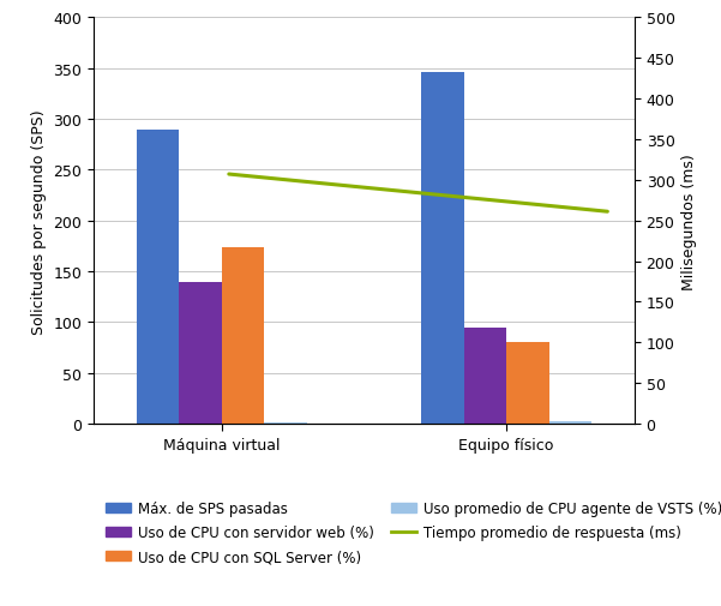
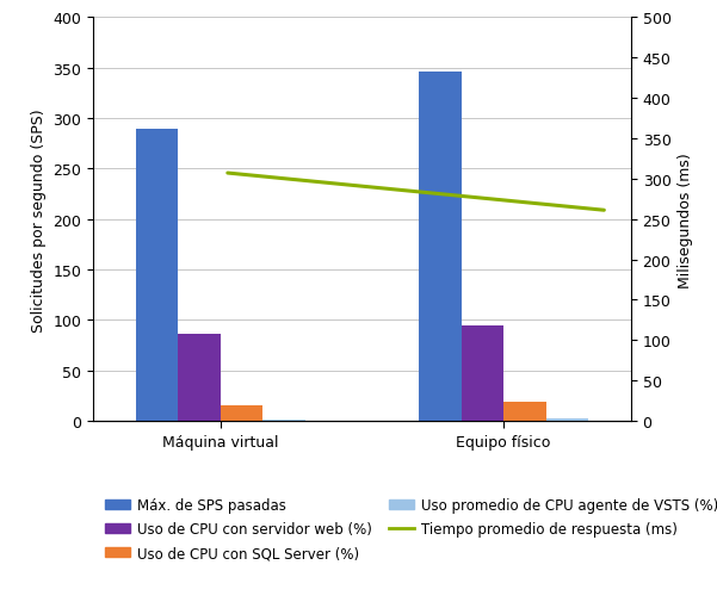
Uso de CPU con servidor web (%)/Máquina virtual: 140 -> 86
Uso de CPU con SQL Server (%)/Máquina virtual: 174 -> 15
Uso de CPU con SQL Server (%)/Equipo físico: 80 -> 19
